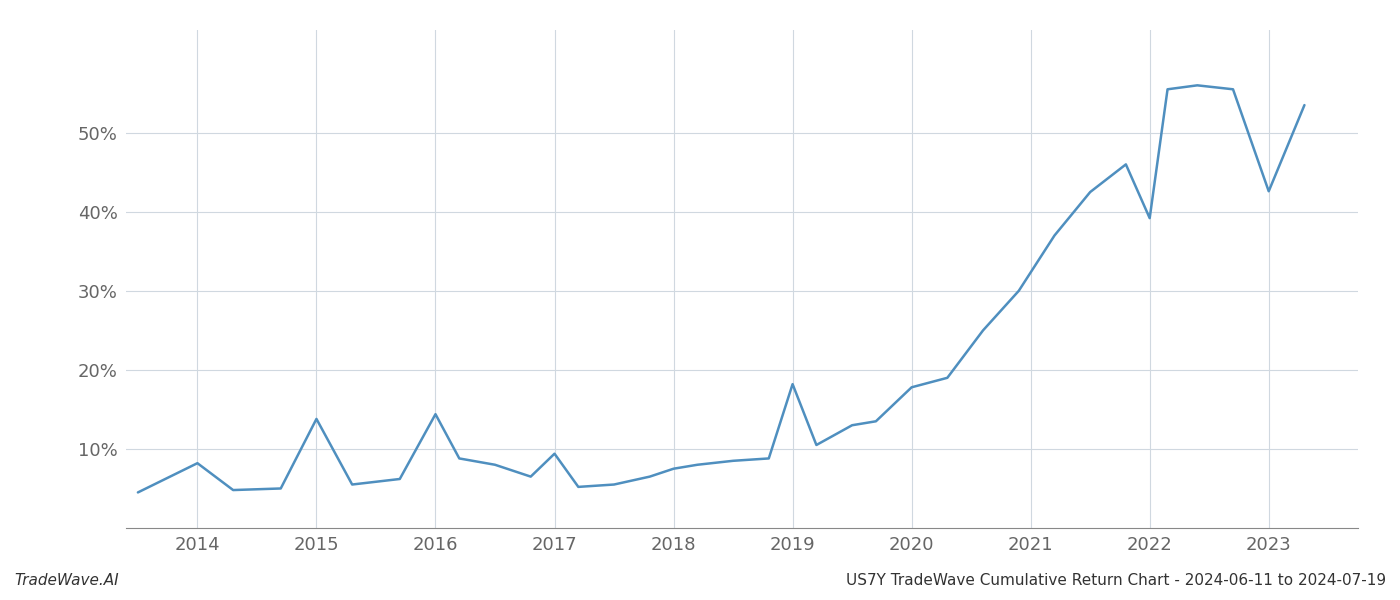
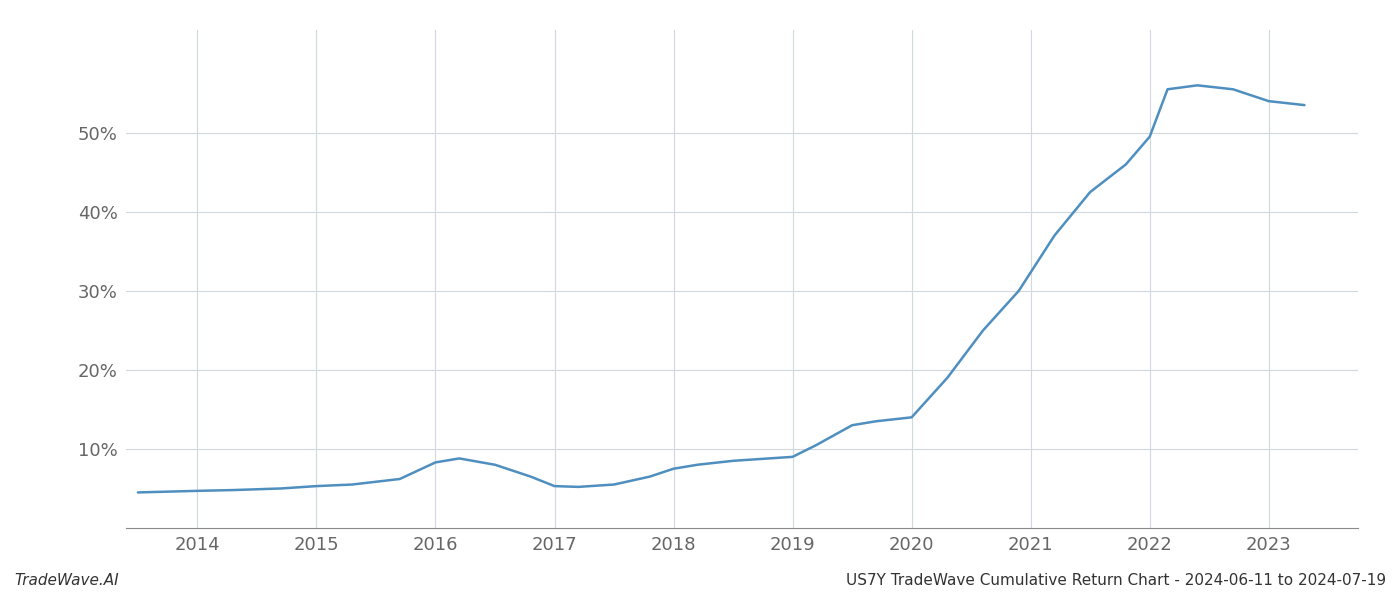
2014: 8.2% -> 4.7%
2015: 13.8% -> 5.3%
2016: 14.4% -> 8.3%
2017: 9.4% -> 5.3%
2019: 18.2% -> 9.0%
2020: 17.8% -> 14.0%
2022: 39.2% -> 49.5%
2023: 42.6% -> 54.0%
